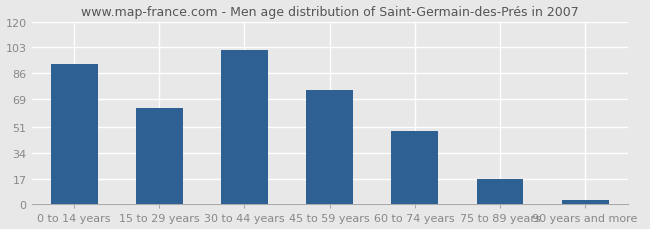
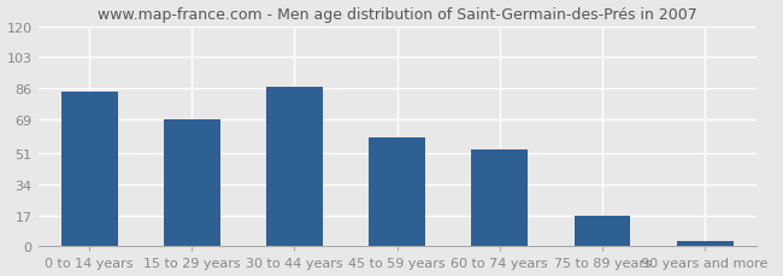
0 to 14 years: 92 -> 84
15 to 29 years: 63 -> 69
30 to 44 years: 101 -> 87
45 to 59 years: 75 -> 59
60 to 74 years: 48 -> 53
